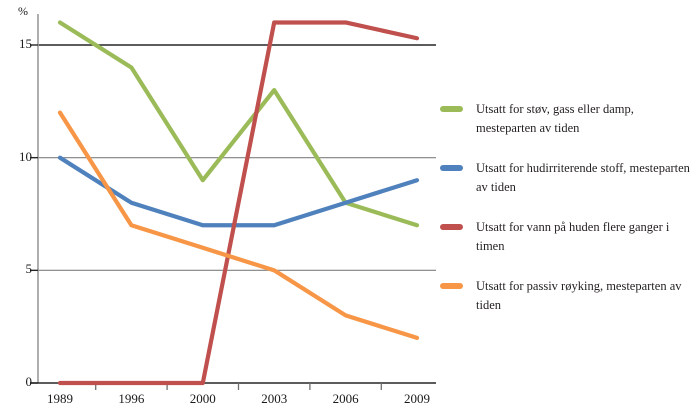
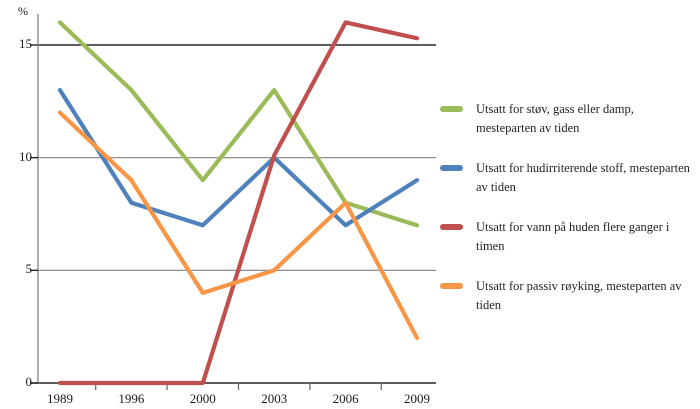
Utsatt for hudirriterende stoff, mesteparten av tiden/1989: 10 -> 13
Utsatt for støv, gass eller damp, mesteparten av tiden/1996: 14 -> 13
Utsatt for passiv røyking, mesteparten av tiden/1996: 7 -> 9
Utsatt for passiv røyking, mesteparten av tiden/2000: 6 -> 4
Utsatt for hudirriterende stoff, mesteparten av tiden/2003: 7 -> 10
Utsatt for vann på huden flere ganger i timen/2003: 16.0 -> 10.1
Utsatt for hudirriterende stoff, mesteparten av tiden/2006: 8 -> 7
Utsatt for passiv røyking, mesteparten av tiden/2006: 3 -> 8
